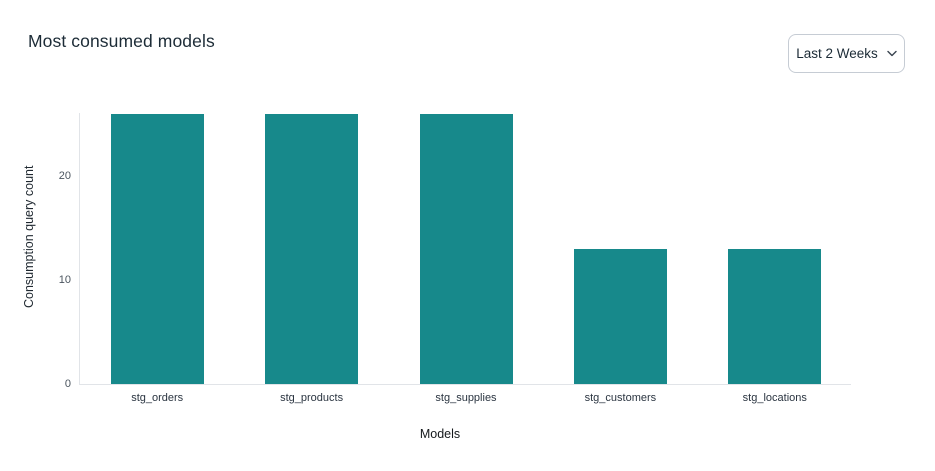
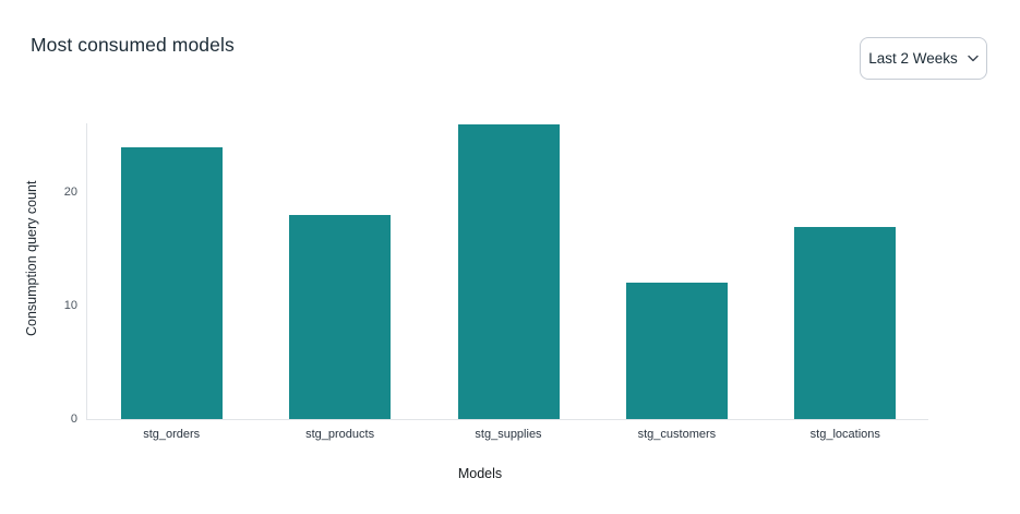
stg_orders: 26 -> 24
stg_products: 26 -> 18
stg_customers: 13 -> 12
stg_locations: 13 -> 17
